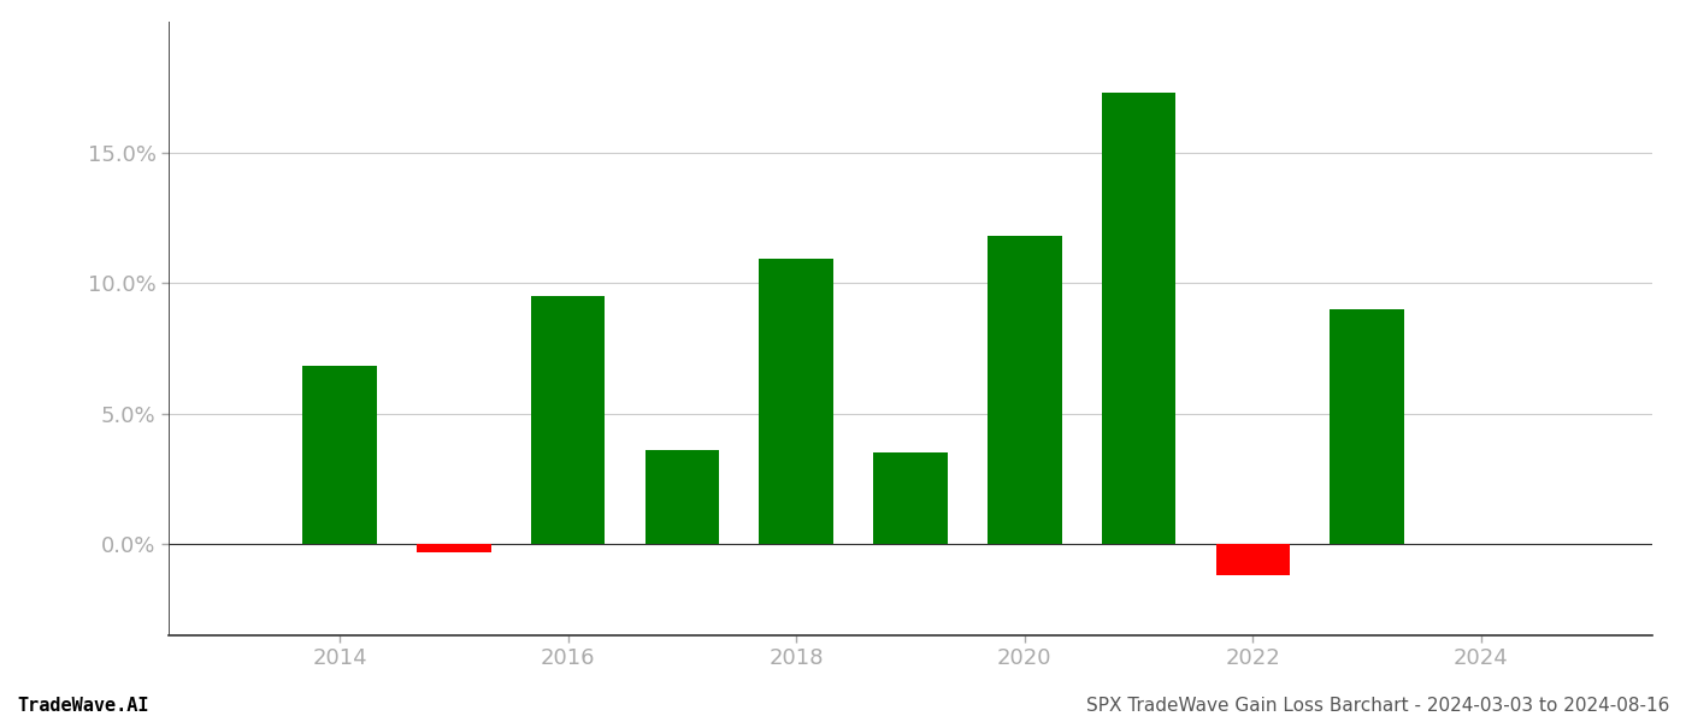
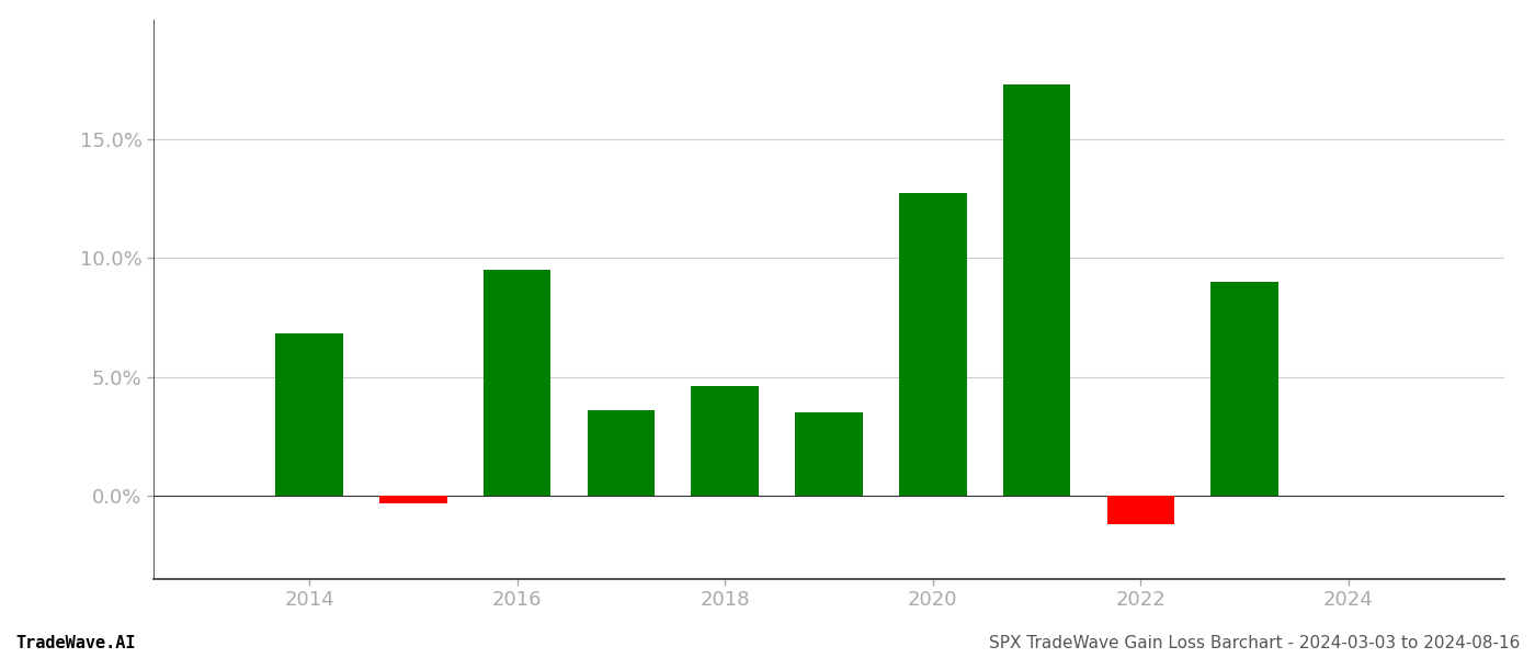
2018: 10.9% -> 4.6%
2020: 11.8% -> 12.7%
